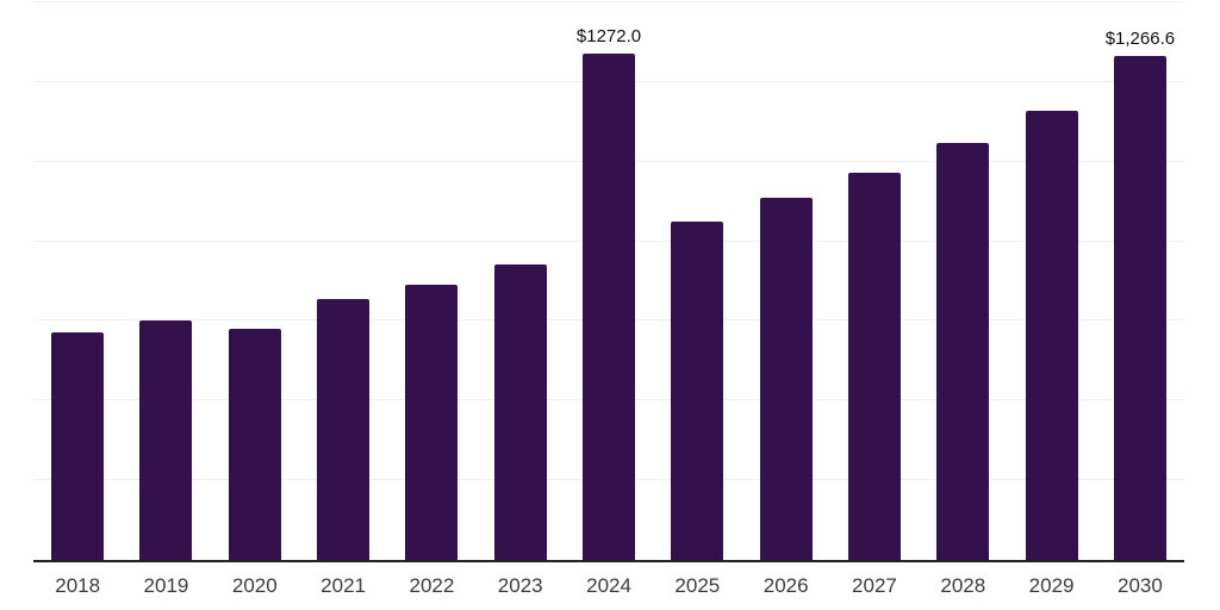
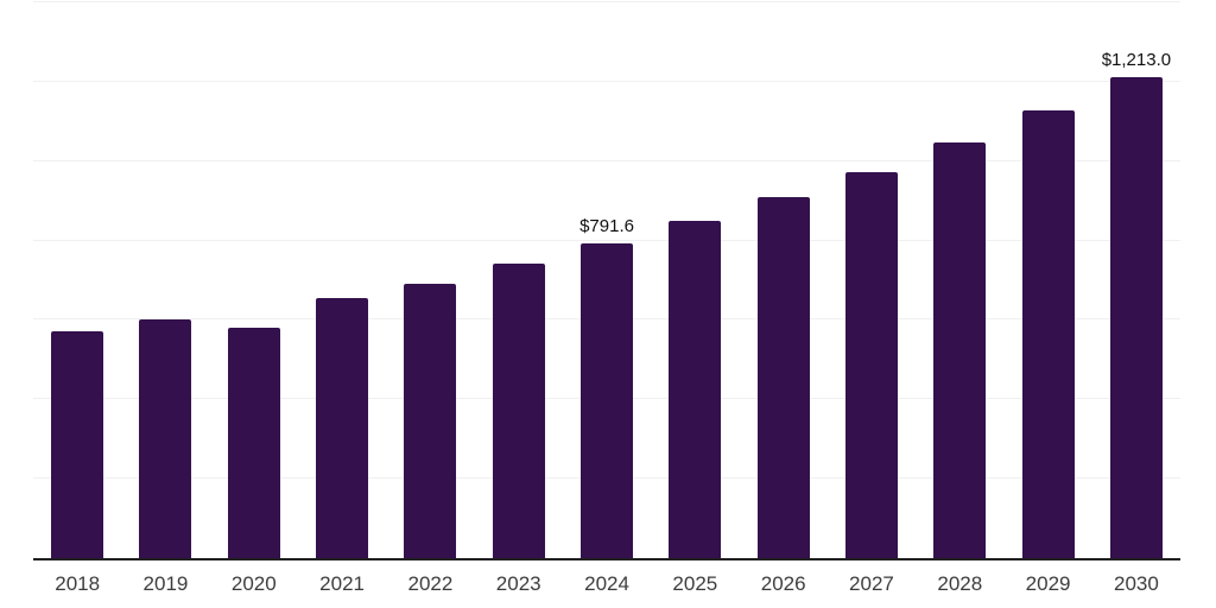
2024: $1272.0 -> $791.6
2030: $1,266.6 -> $1,213.0
